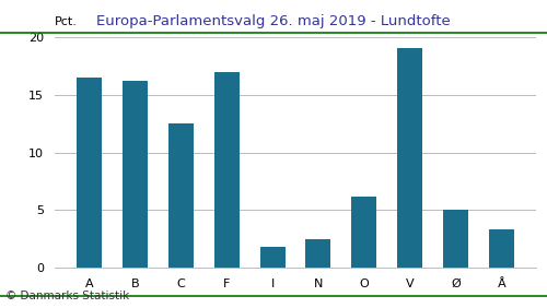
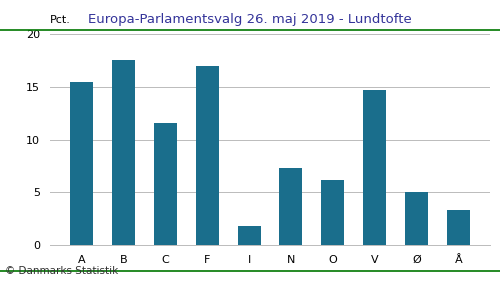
A: 16.5 -> 15.4
B: 16.2 -> 17.5
C: 12.5 -> 11.6
N: 2.5 -> 7.3
V: 19.0 -> 14.7
